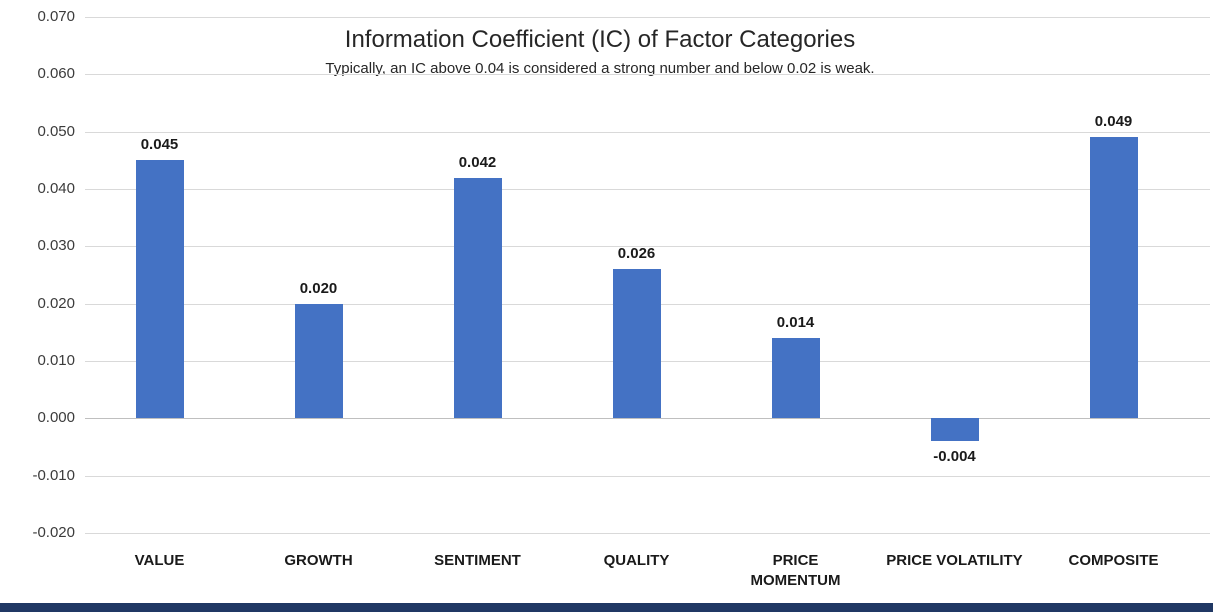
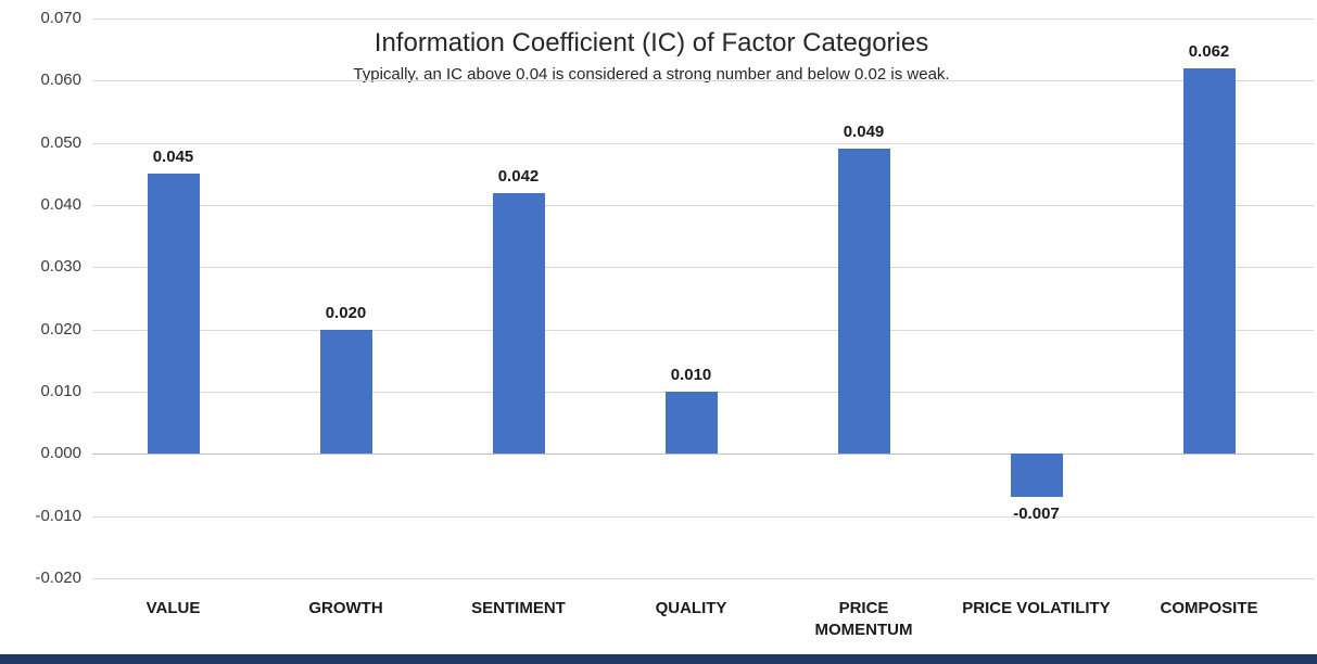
QUALITY: 0.026 -> 0.010
PRICE MOMENTUM: 0.014 -> 0.049
PRICE VOLATILITY: -0.004 -> -0.007
COMPOSITE: 0.049 -> 0.062
